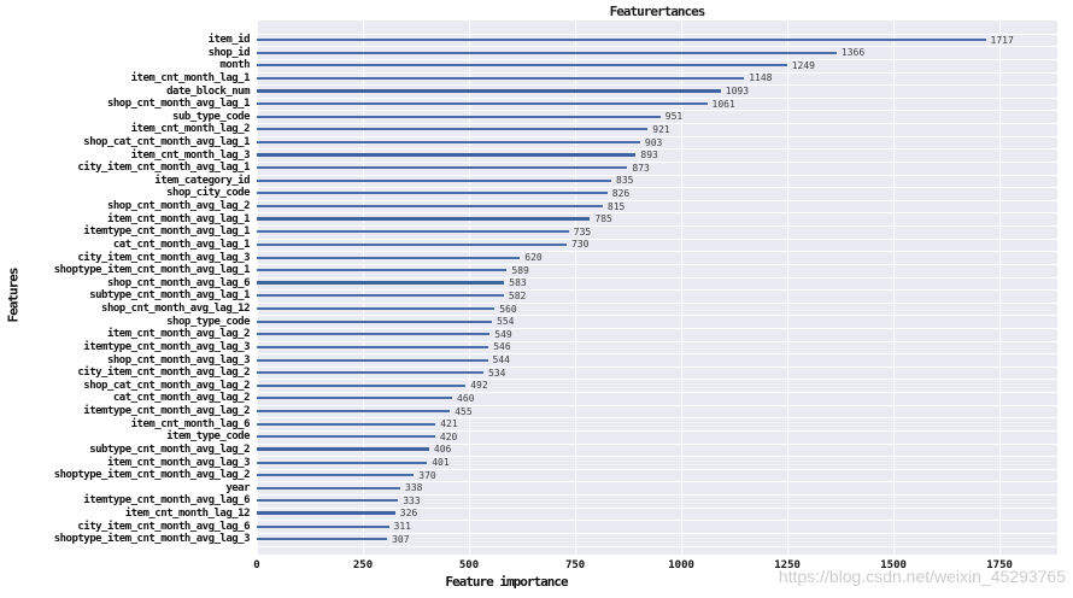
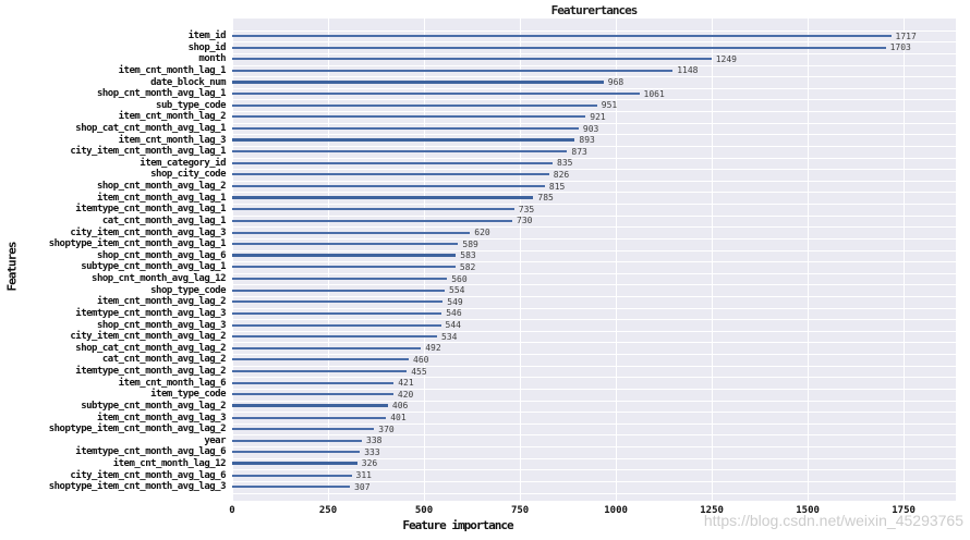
shop_id: 1366 -> 1703
date_block_num: 1093 -> 968
